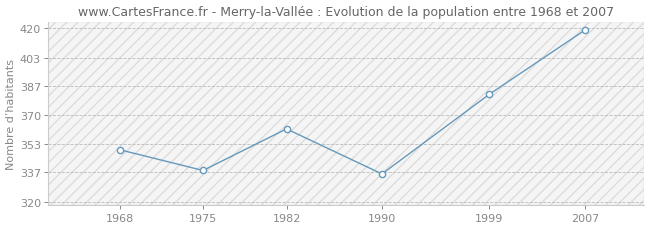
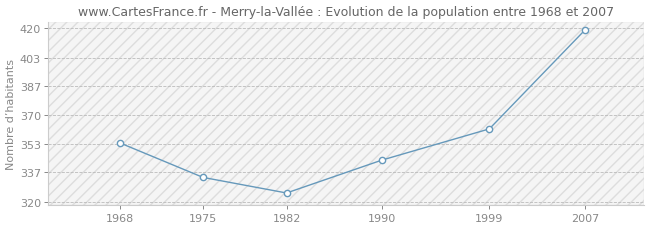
1968: 350 -> 354
1975: 338 -> 334
1982: 362 -> 325
1990: 336 -> 344
1999: 382 -> 362
